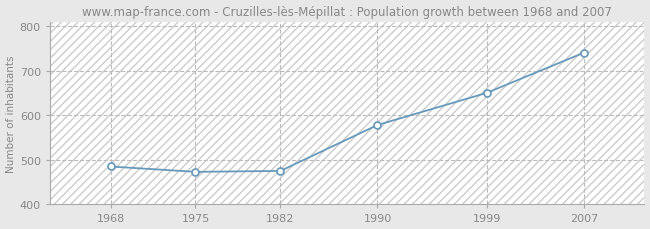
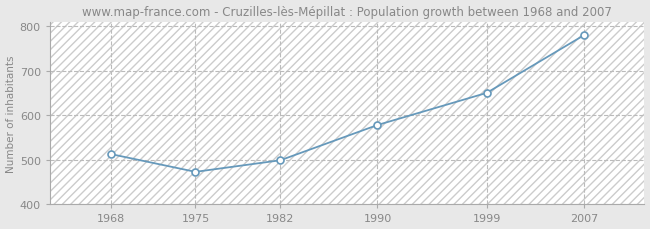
1968: 485 -> 513
1982: 475 -> 499
2007: 740 -> 779
